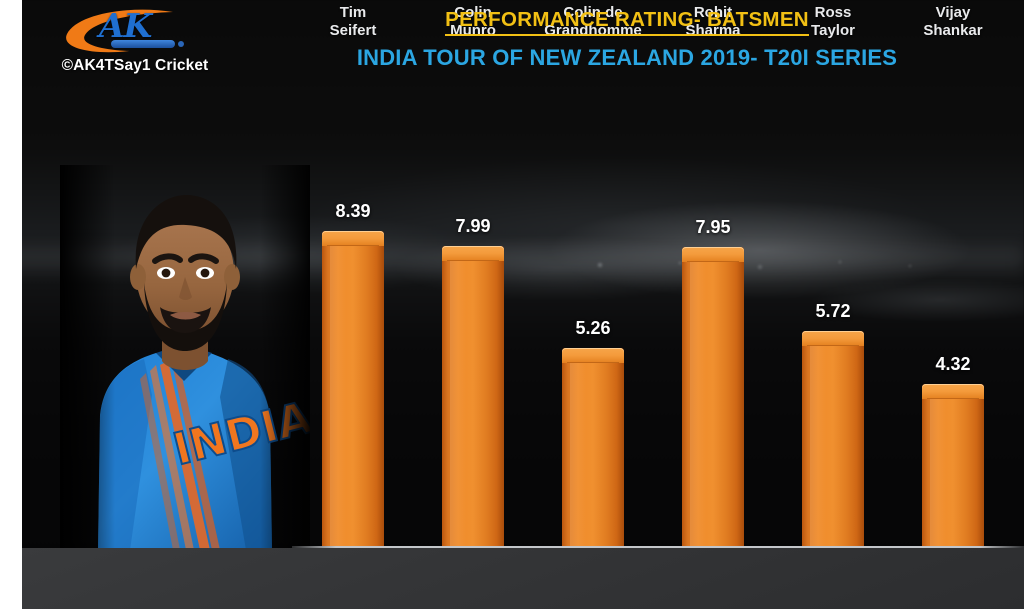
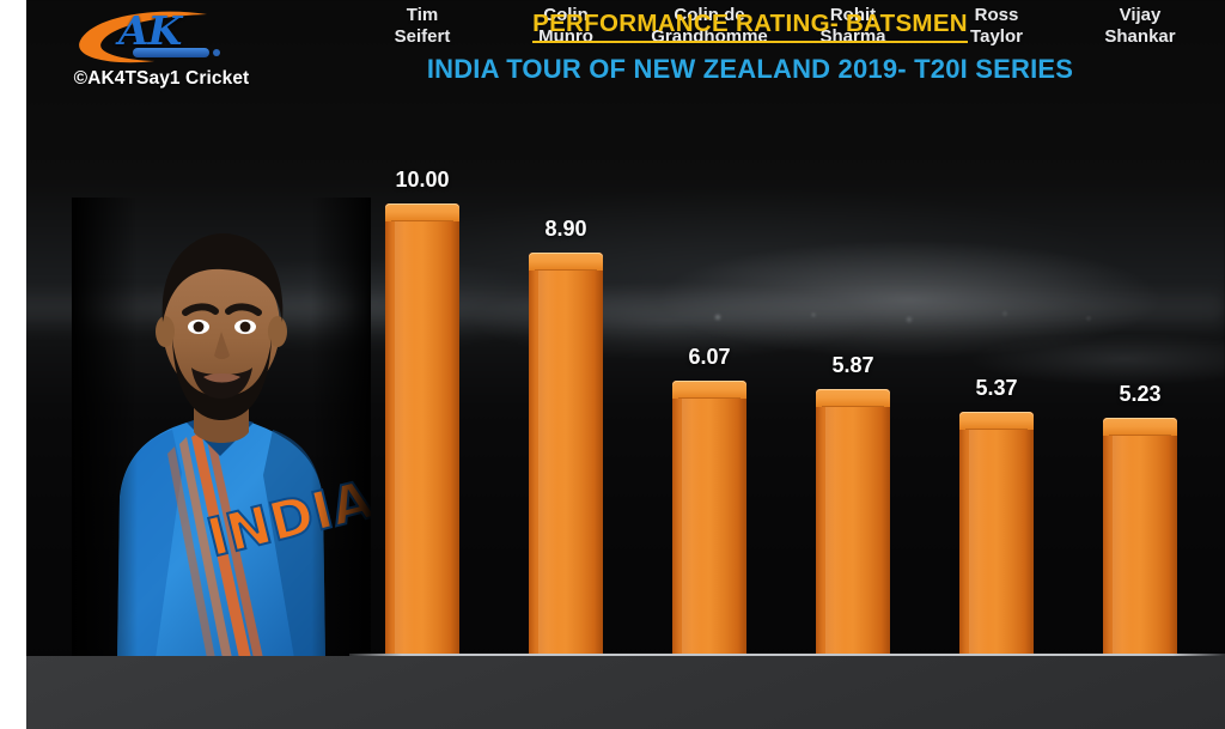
Tim Seifert: 8.39 -> 10.00
Colin Munro: 7.99 -> 8.90
Colin de Grandhomme: 5.26 -> 6.07
Rohit Sharma: 7.95 -> 5.87
Ross Taylor: 5.72 -> 5.37
Vijay Shankar: 4.32 -> 5.23
